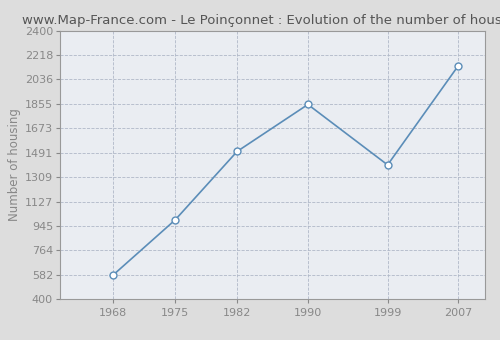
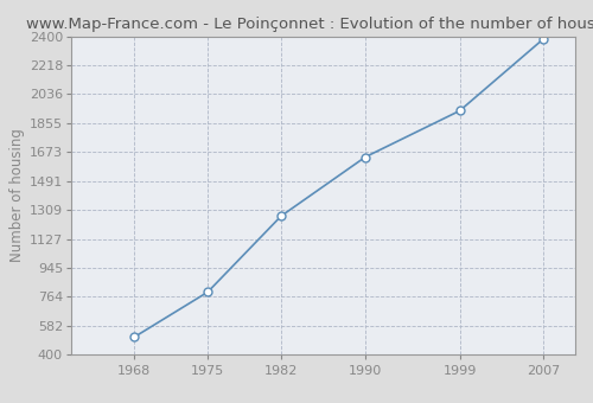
1968: 580 -> 510
1975: 990 -> 790
1982: 1500 -> 1270
1990: 1850 -> 1640
1999: 1400 -> 1930
2007: 2140 -> 2380
